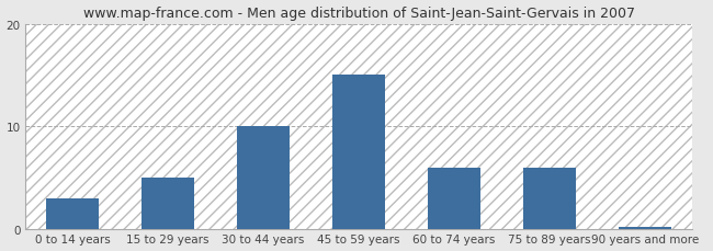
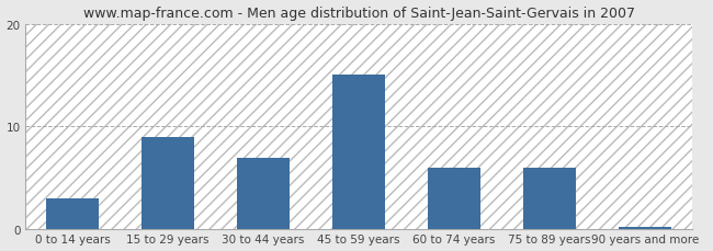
15 to 29 years: 5.0 -> 9.0
30 to 44 years: 10.0 -> 7.0
